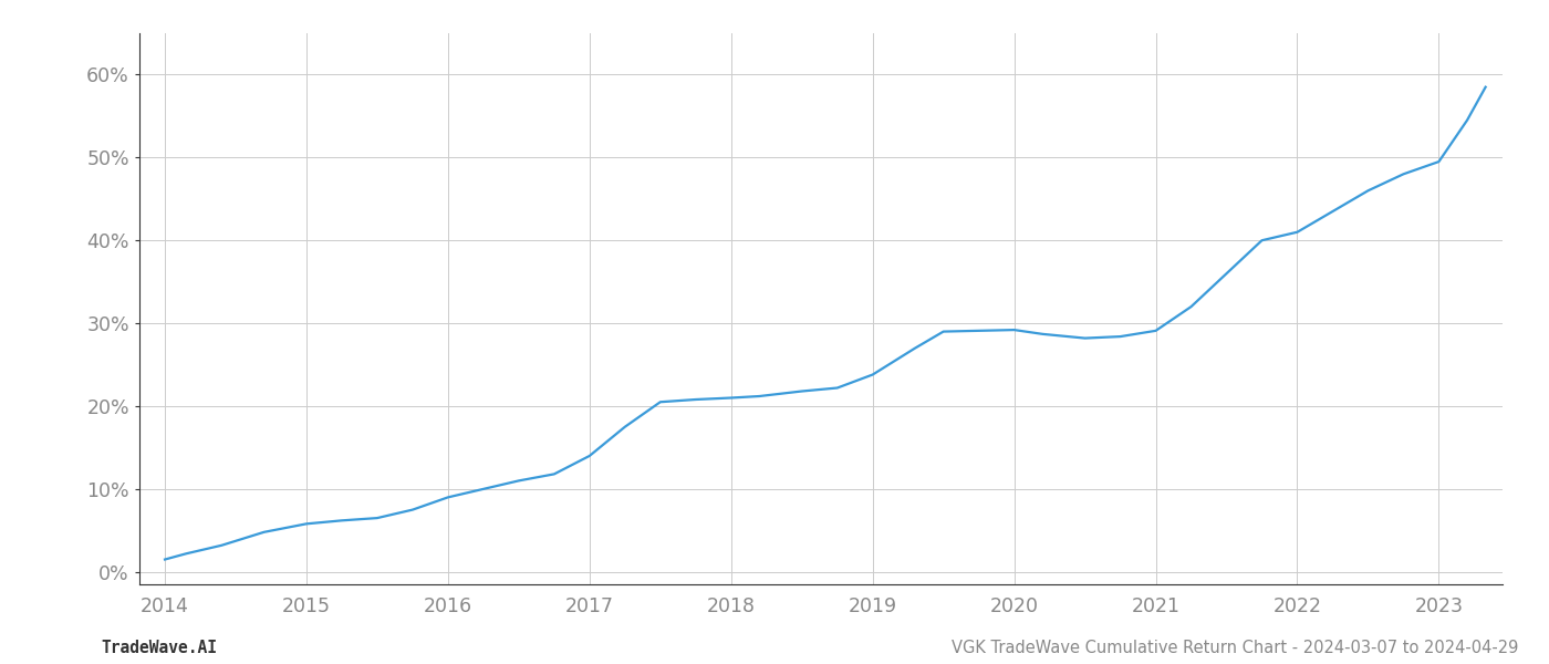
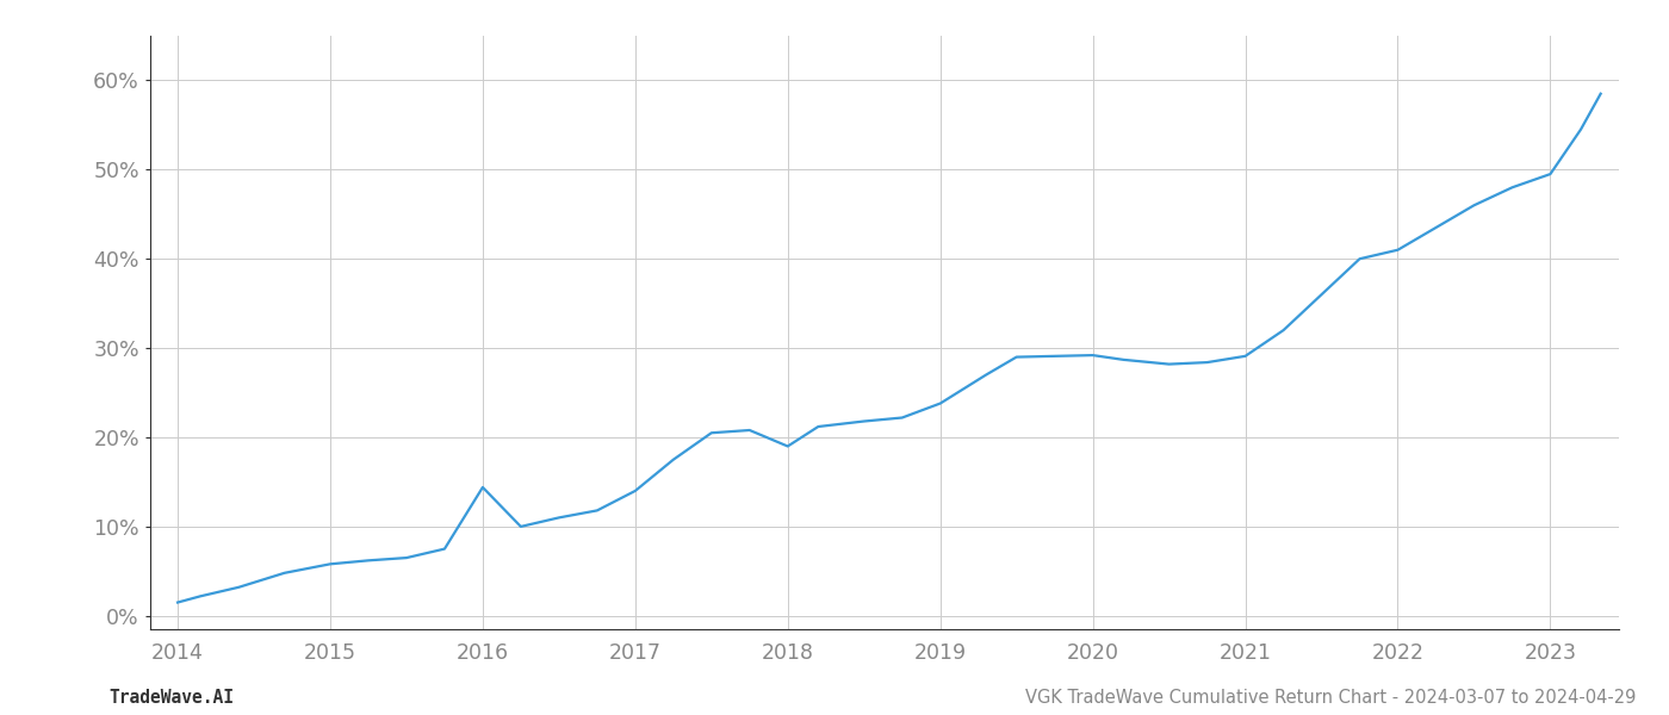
2016: 9.0% -> 14.4%
2018: 21.0% -> 19.0%
